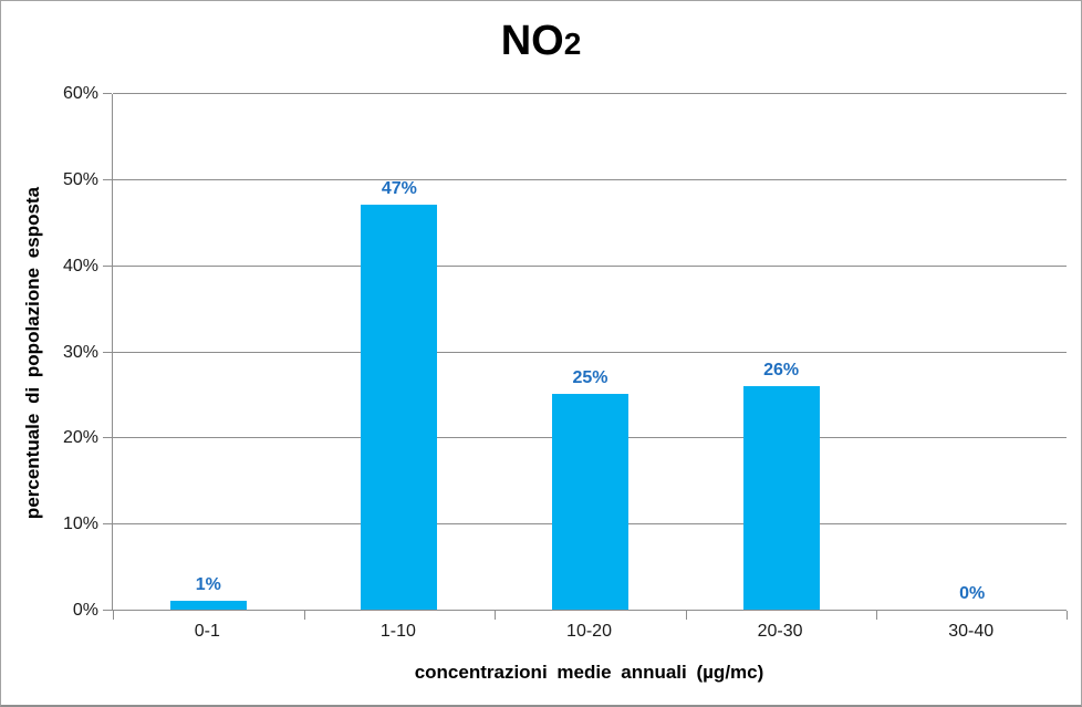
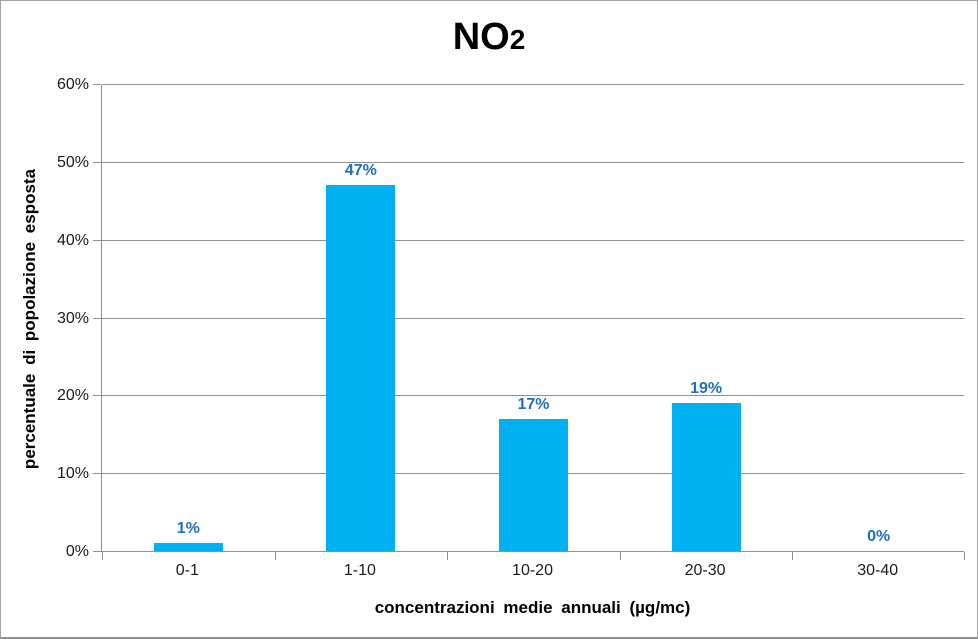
10-20: 25% -> 17%
20-30: 26% -> 19%
